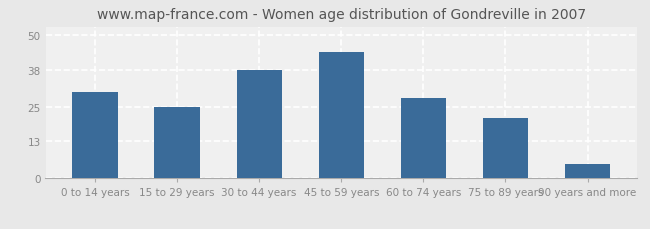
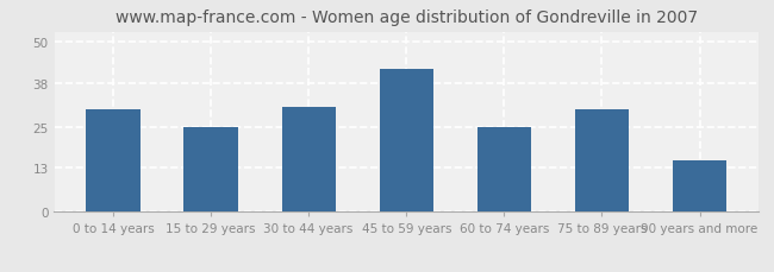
30 to 44 years: 38 -> 31
45 to 59 years: 44 -> 42
60 to 74 years: 28 -> 25
75 to 89 years: 21 -> 30
90 years and more: 5 -> 15
